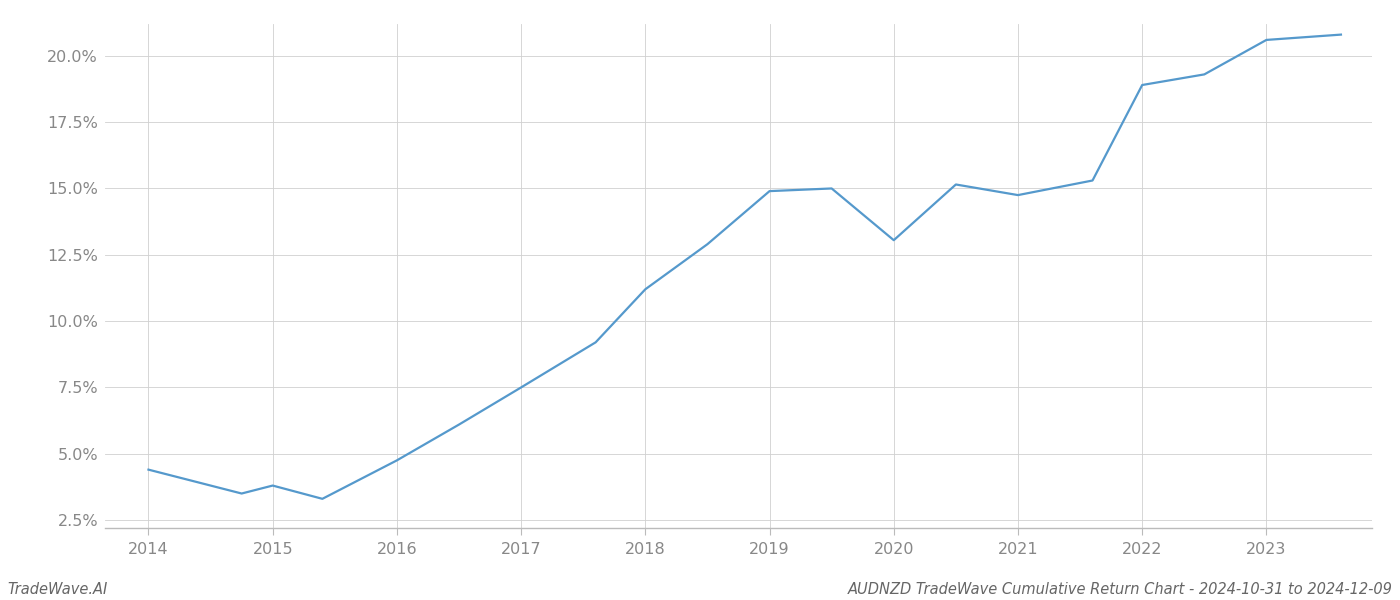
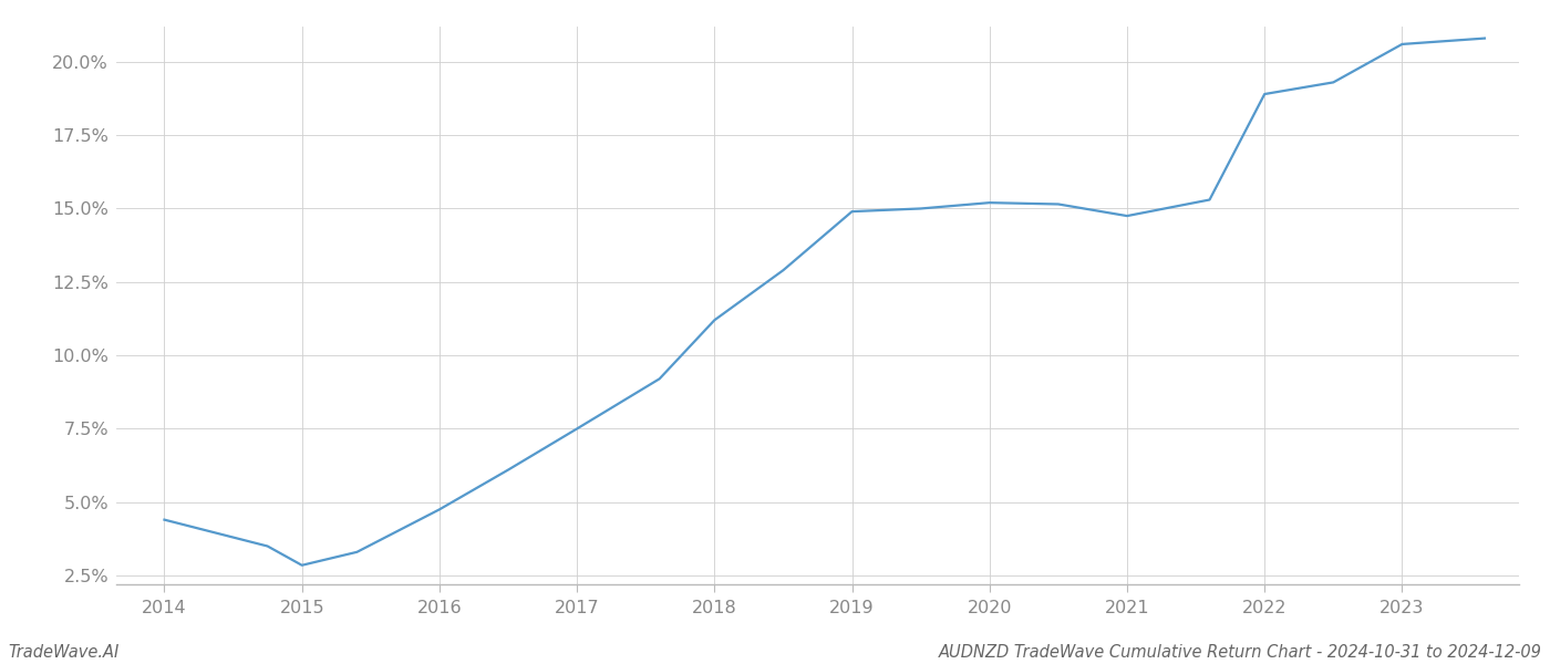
2015: 3.80% -> 2.85%
2020: 13.05% -> 15.20%
